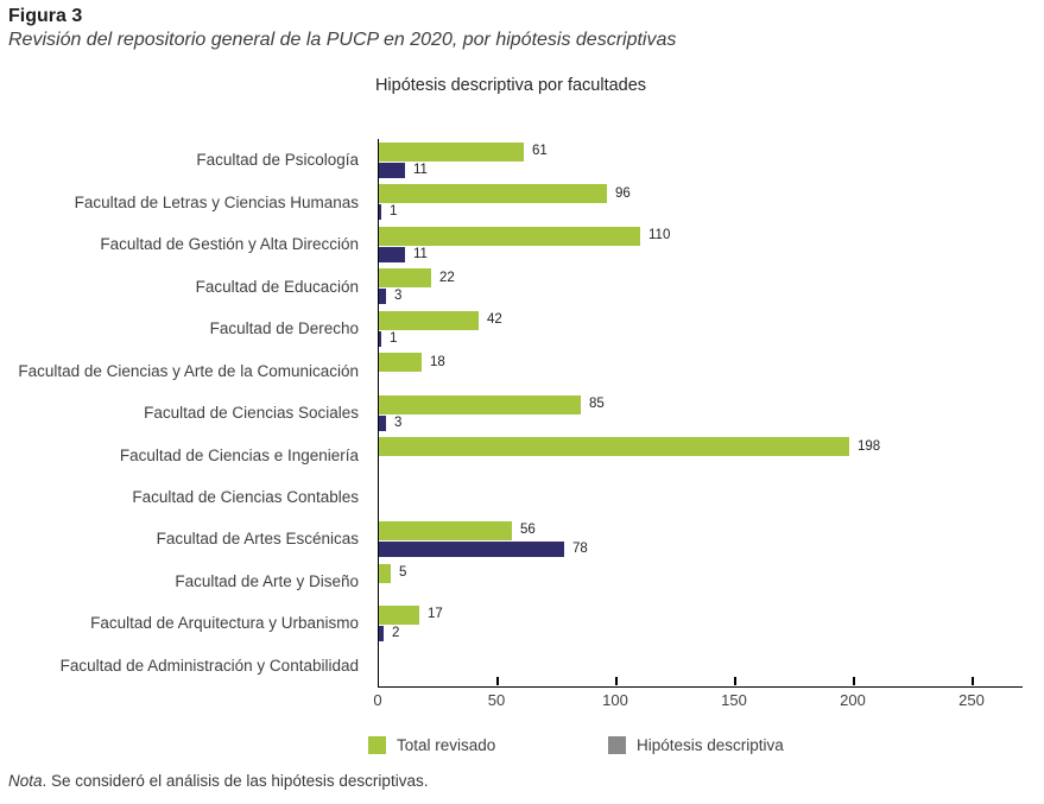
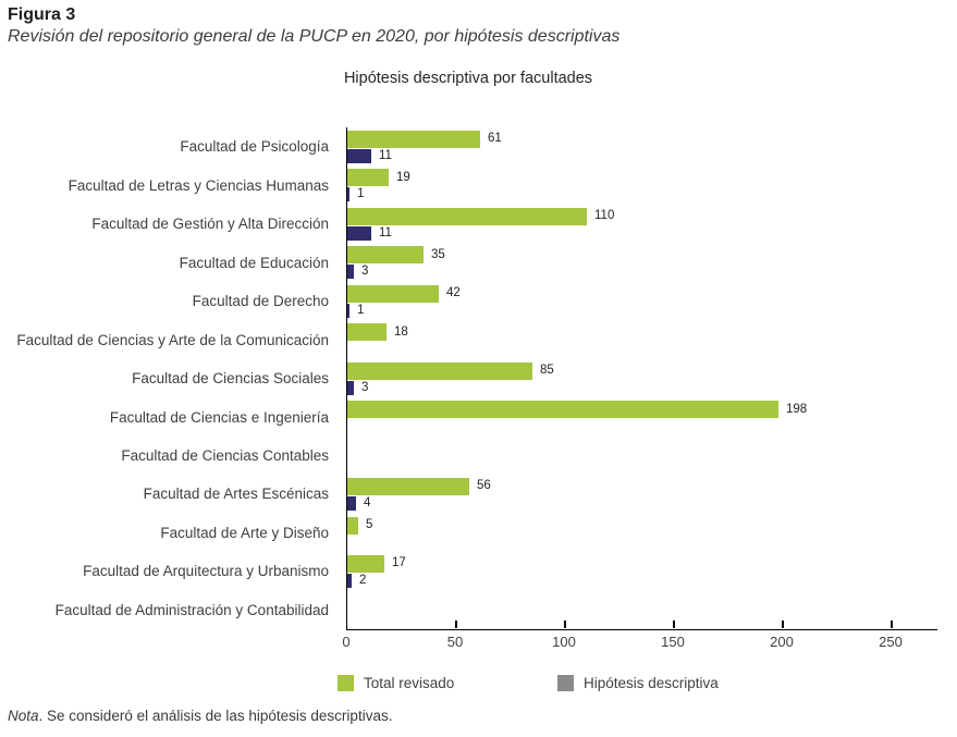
Total revisado/Facultad de Letras y Ciencias Humanas: 96 -> 19
Total revisado/Facultad de Educación: 22 -> 35
Hipótesis descriptiva/Facultad de Artes Escénicas: 78 -> 4
